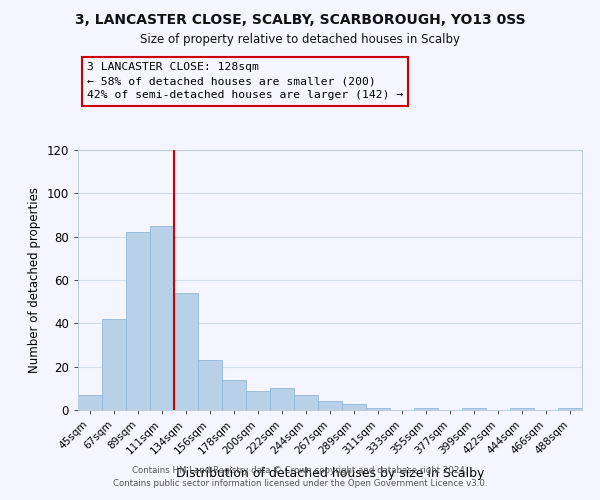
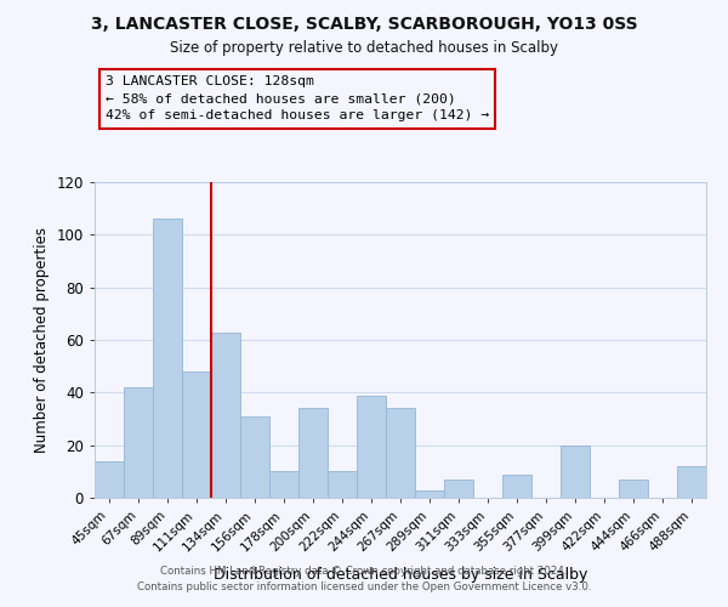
45sqm: 7 -> 14
89sqm: 82 -> 106
111sqm: 85 -> 48
134sqm: 54 -> 63
156sqm: 23 -> 31
178sqm: 14 -> 10
200sqm: 9 -> 34
244sqm: 7 -> 39
267sqm: 4 -> 34
311sqm: 1 -> 7
355sqm: 1 -> 9
399sqm: 1 -> 20
444sqm: 1 -> 7
488sqm: 1 -> 12
